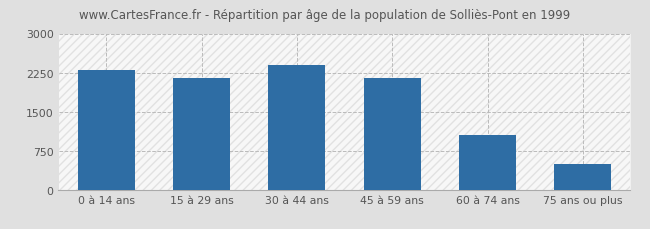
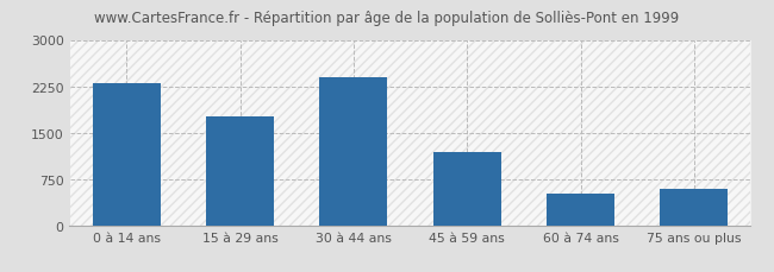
15 à 29 ans: 2150 -> 1760
45 à 59 ans: 2150 -> 1180
60 à 74 ans: 1050 -> 520
75 ans ou plus: 500 -> 600
